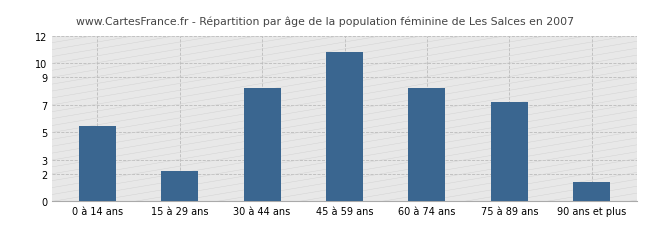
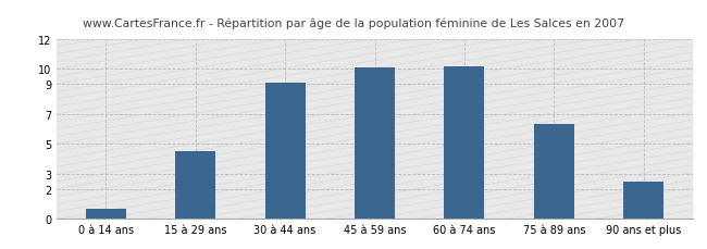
0 à 14 ans: 5.5 -> 0.7
15 à 29 ans: 2.2 -> 4.5
30 à 44 ans: 8.2 -> 9.1
45 à 59 ans: 10.8 -> 10.1
60 à 74 ans: 8.2 -> 10.2
75 à 89 ans: 7.2 -> 6.3
90 ans et plus: 1.4 -> 2.5
